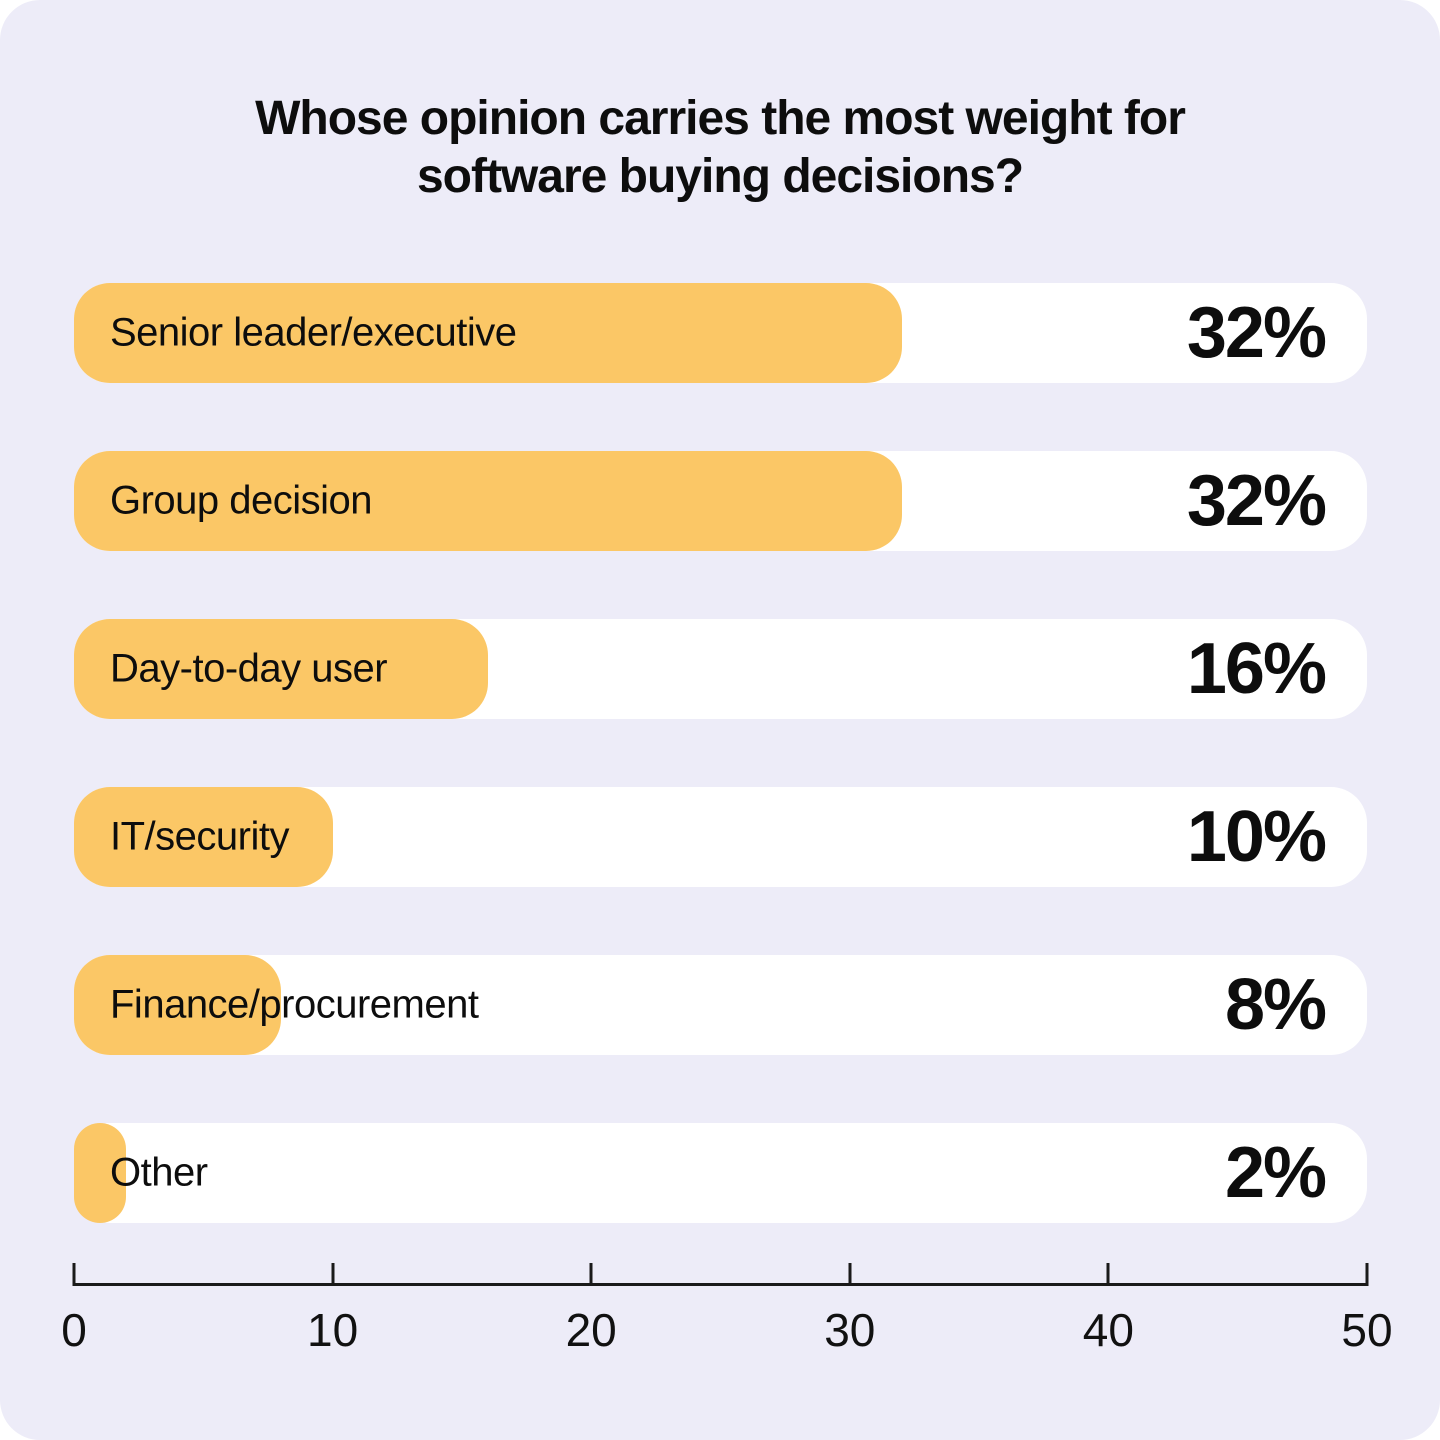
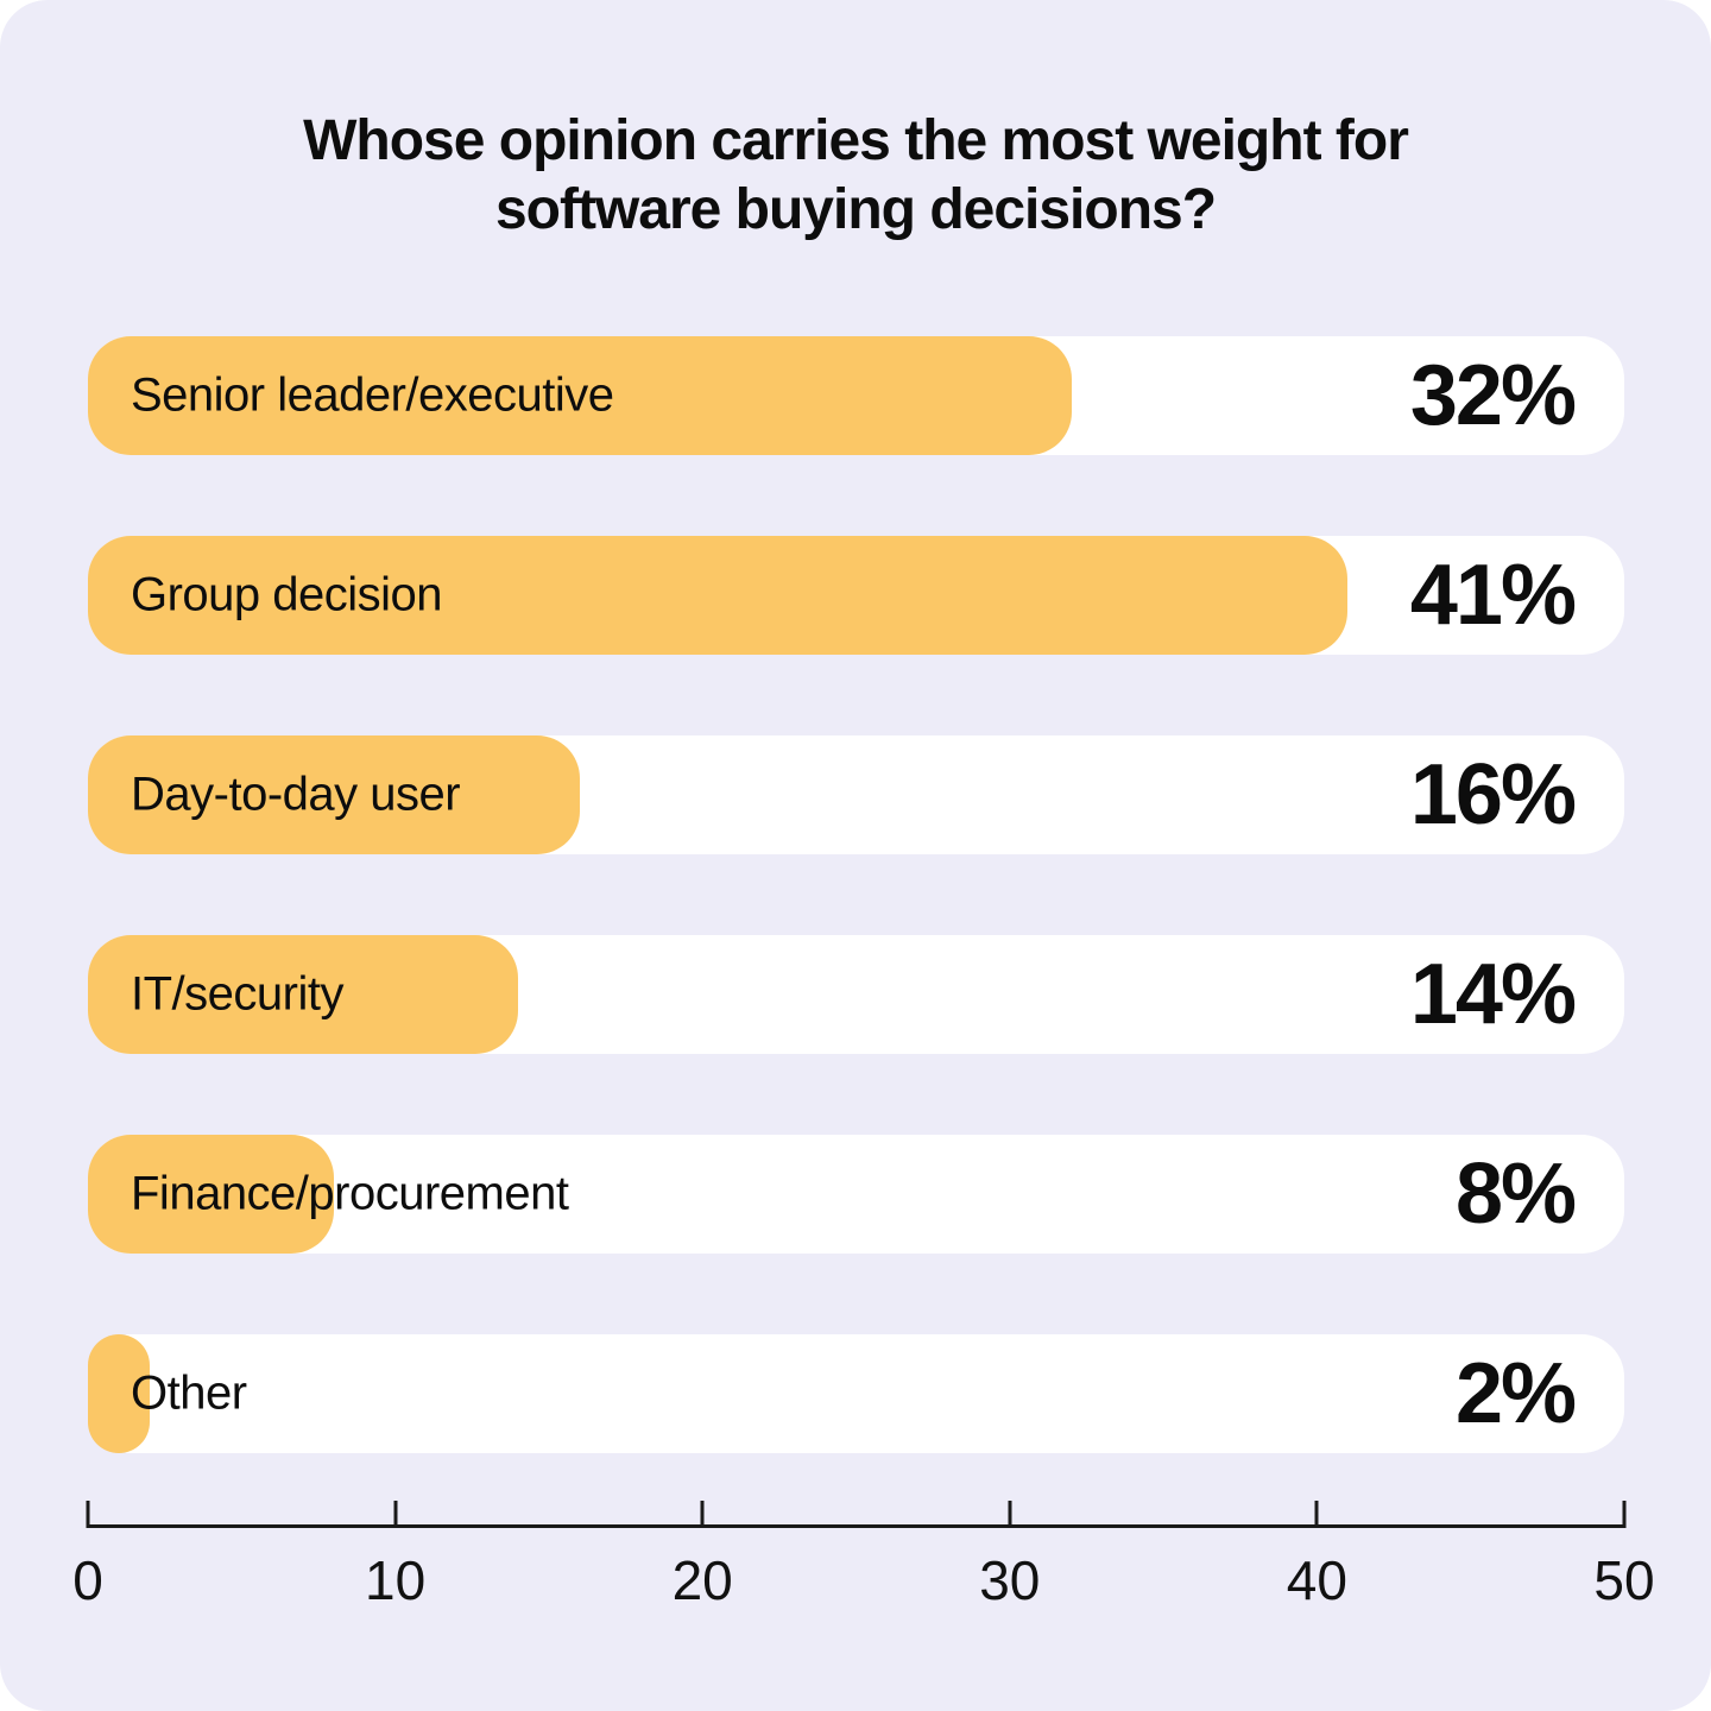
Group decision: 32% -> 41%
IT/security: 10% -> 14%
